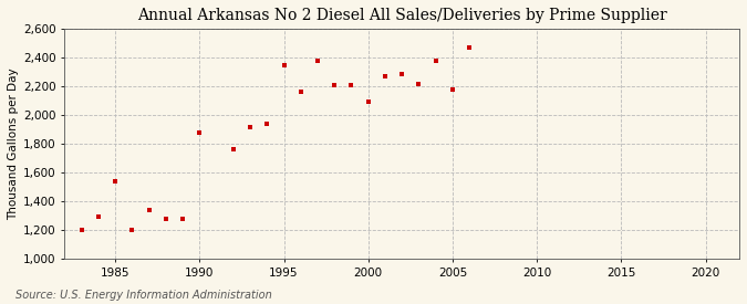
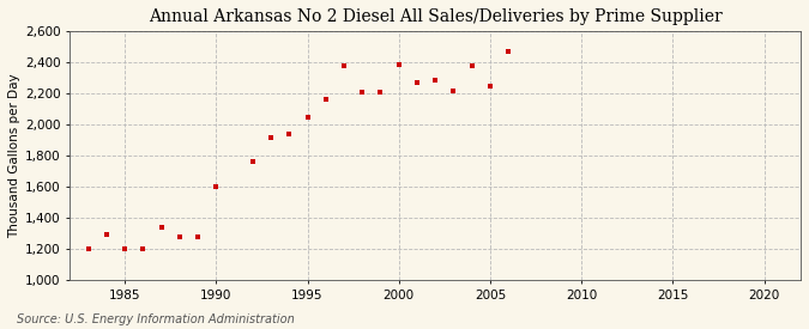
1985: 1,540 -> 1,200
1990: 1,880 -> 1,600
1995: 2,350 -> 2,050
2000: 2,090 -> 2,390
2005: 2,180 -> 2,250
